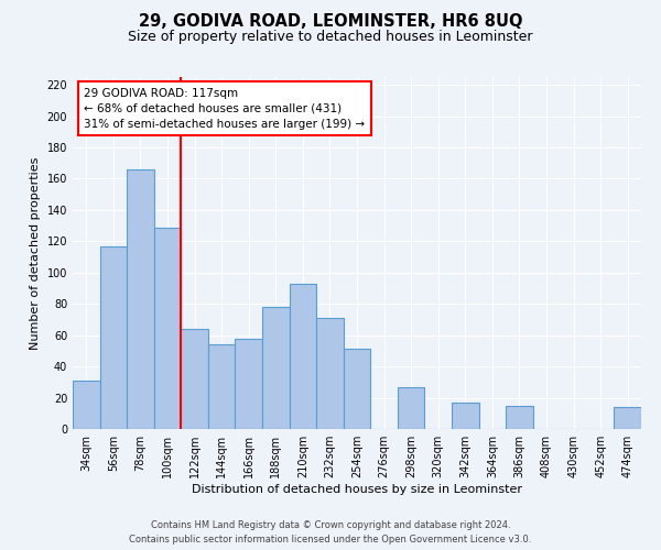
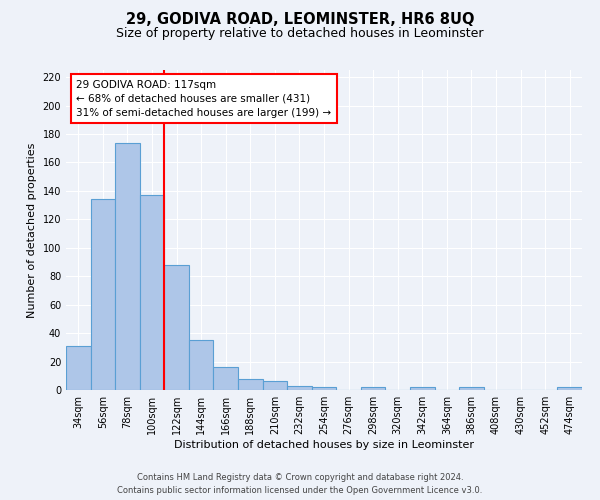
56sqm: 117 -> 134
78sqm: 166 -> 174
100sqm: 129 -> 137
122sqm: 64 -> 88
144sqm: 54 -> 35
166sqm: 58 -> 16
188sqm: 78 -> 8
210sqm: 93 -> 6
232sqm: 71 -> 3
254sqm: 51 -> 2
298sqm: 27 -> 2
342sqm: 17 -> 2
386sqm: 15 -> 2
474sqm: 14 -> 2
